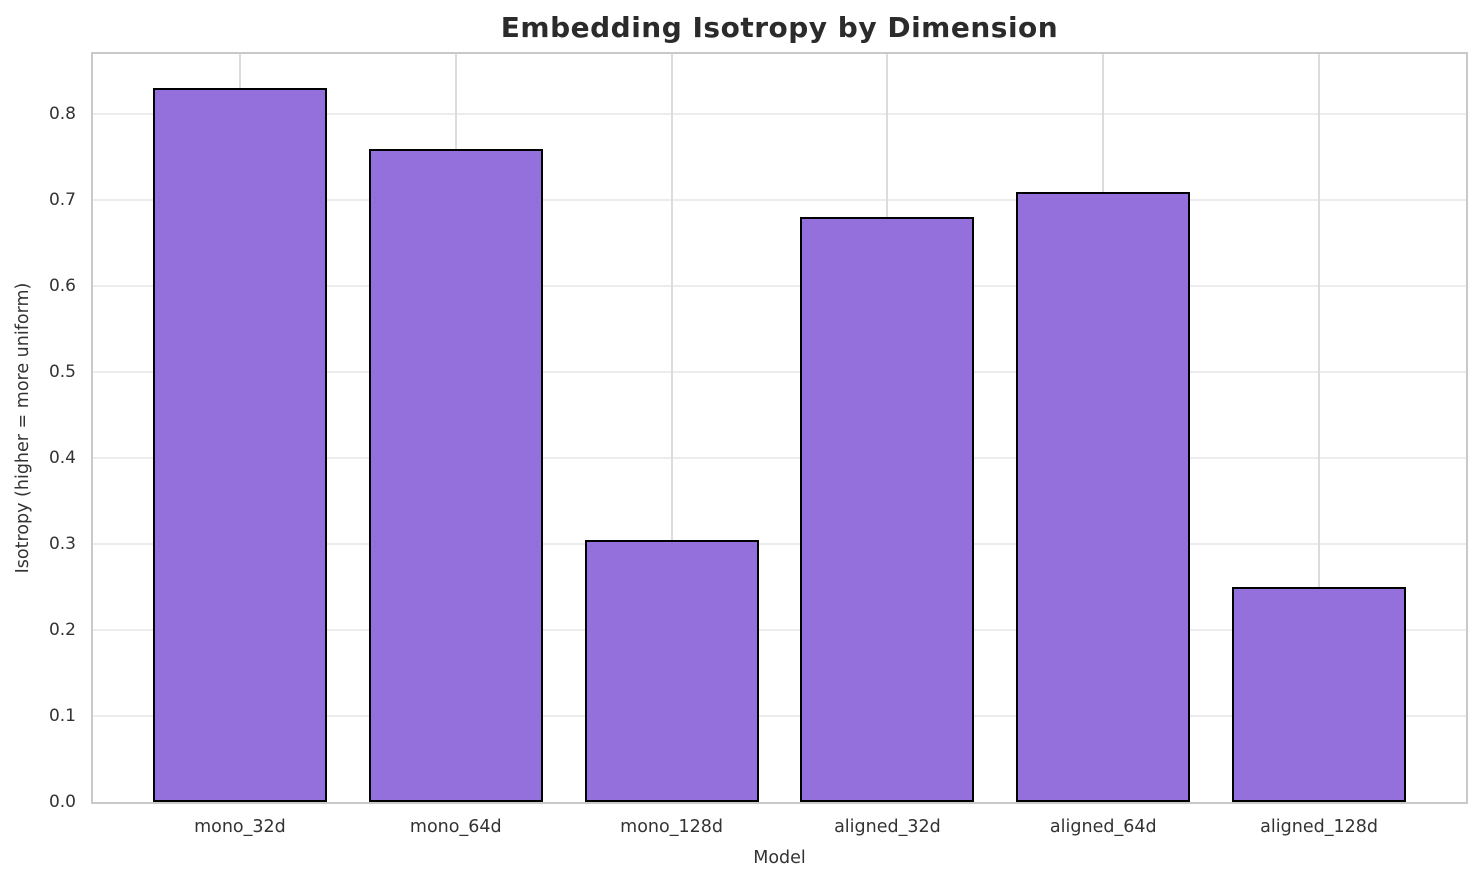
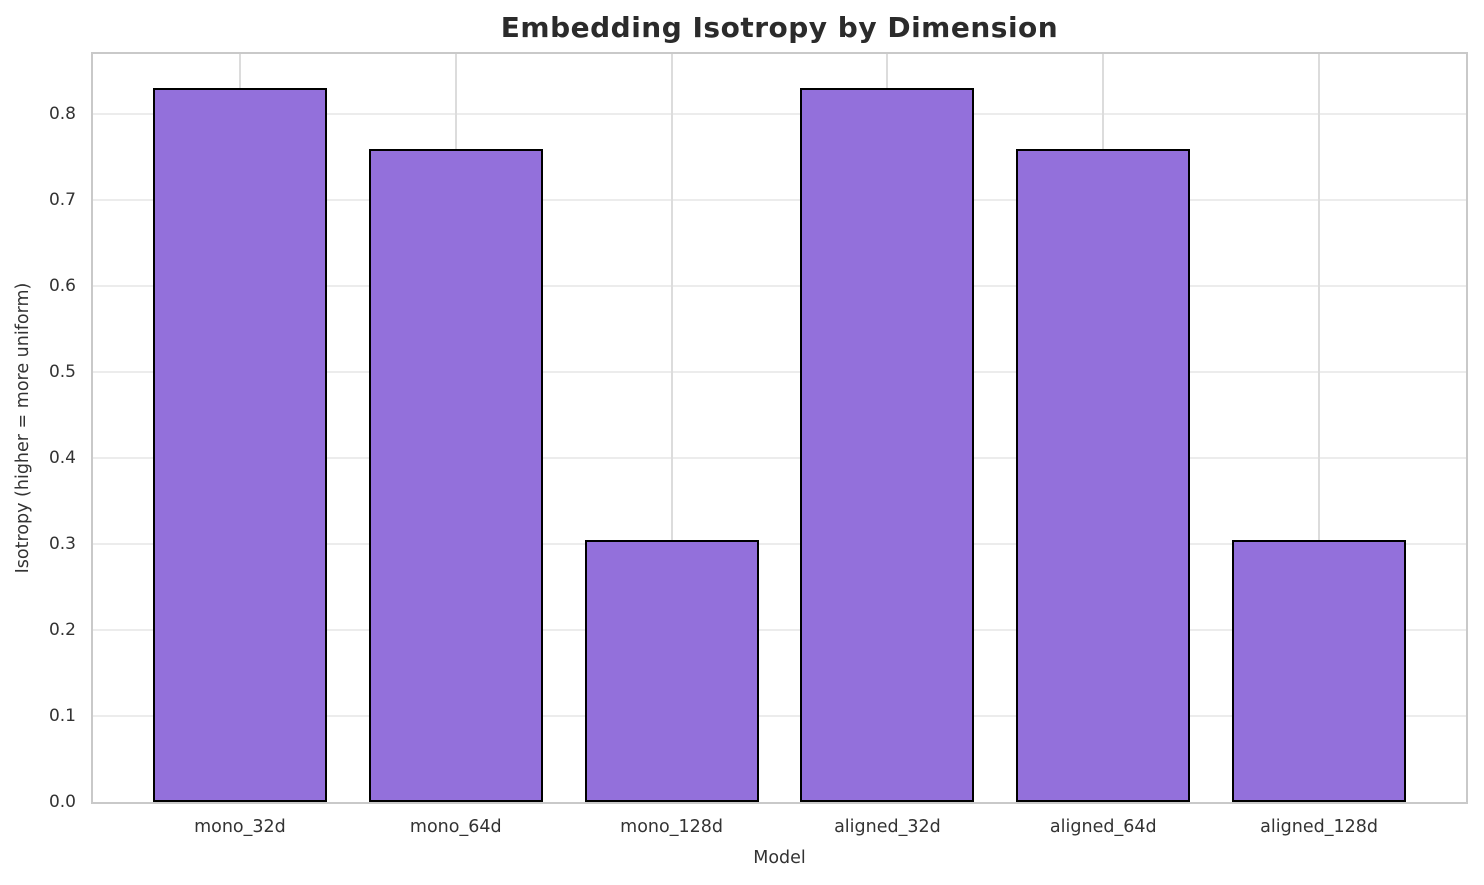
aligned_32d: 0.68 -> 0.83
aligned_64d: 0.71 -> 0.76
aligned_128d: 0.25 -> 0.30
